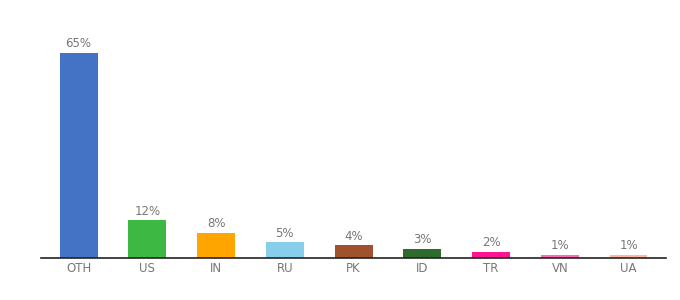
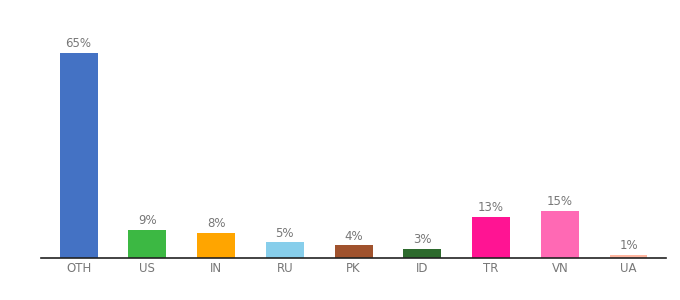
US: 12% -> 9%
TR: 2% -> 13%
VN: 1% -> 15%
